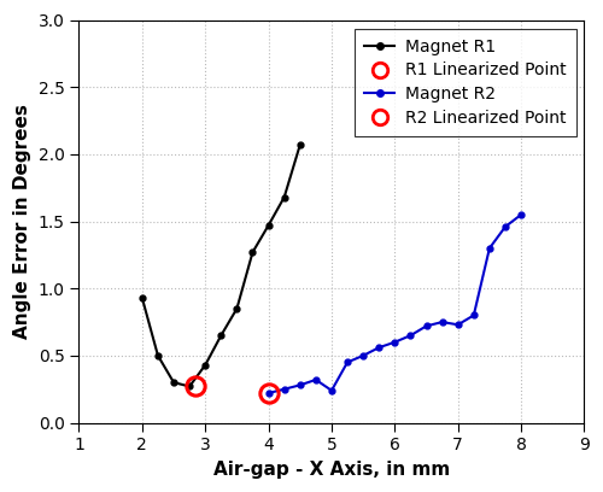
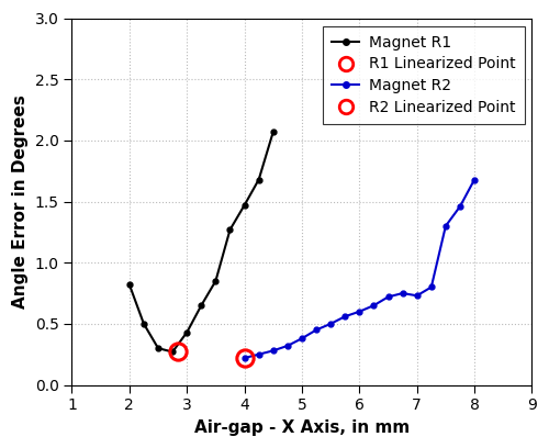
Magnet R1/2: 0.93 -> 0.82
Magnet R2/5: 0.24 -> 0.38
Magnet R2/8: 1.55 -> 1.68
